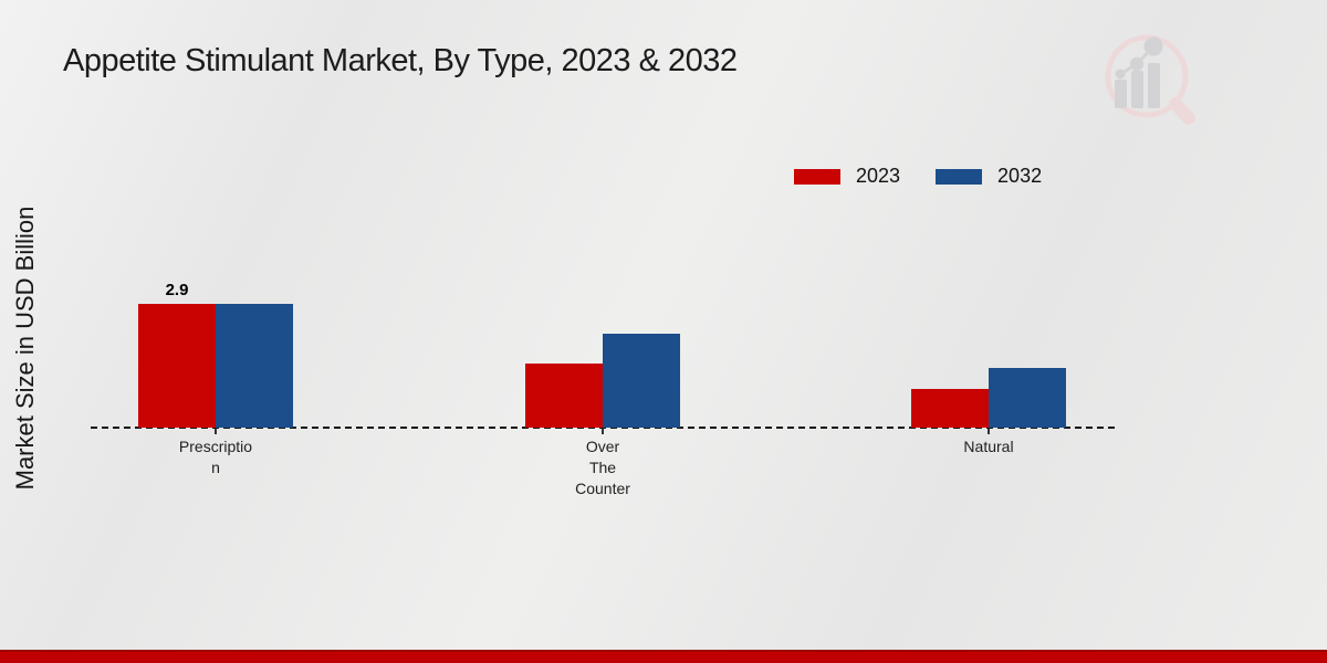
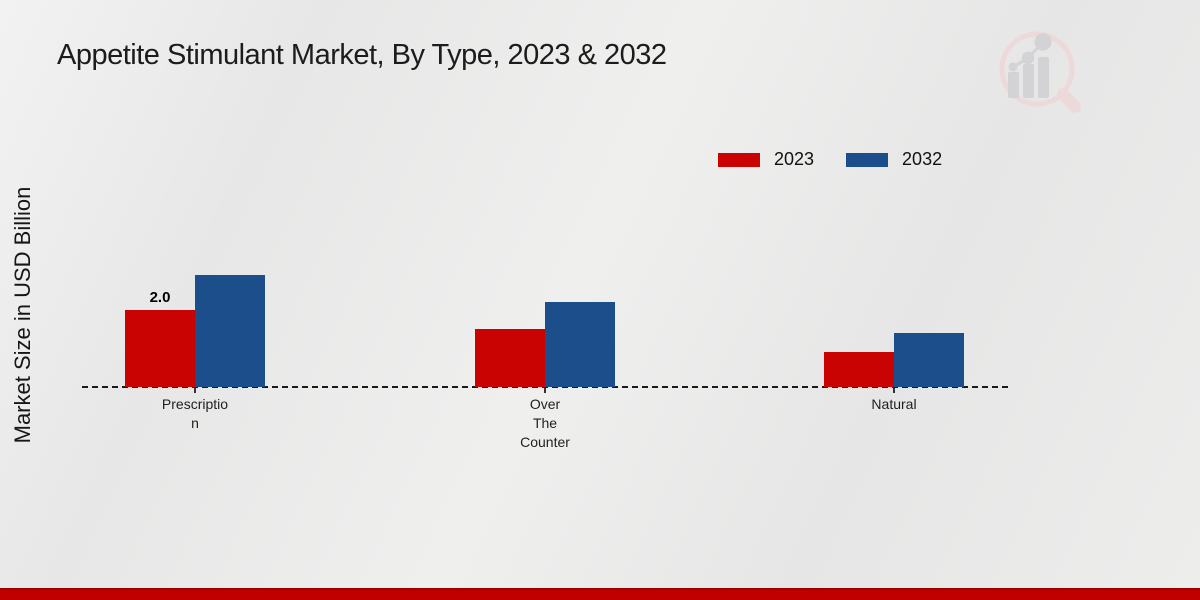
2023/Prescription: 2.9 -> 2.0
